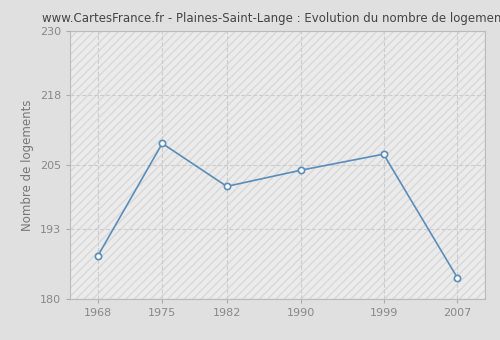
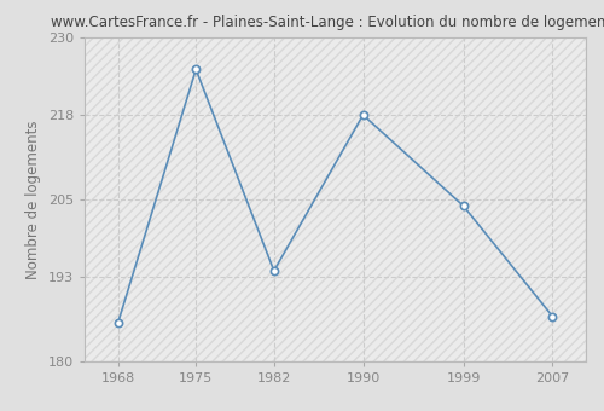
1968: 188 -> 186
1975: 209 -> 225
1982: 201 -> 194
1990: 204 -> 218
1999: 207 -> 204
2007: 184 -> 187
